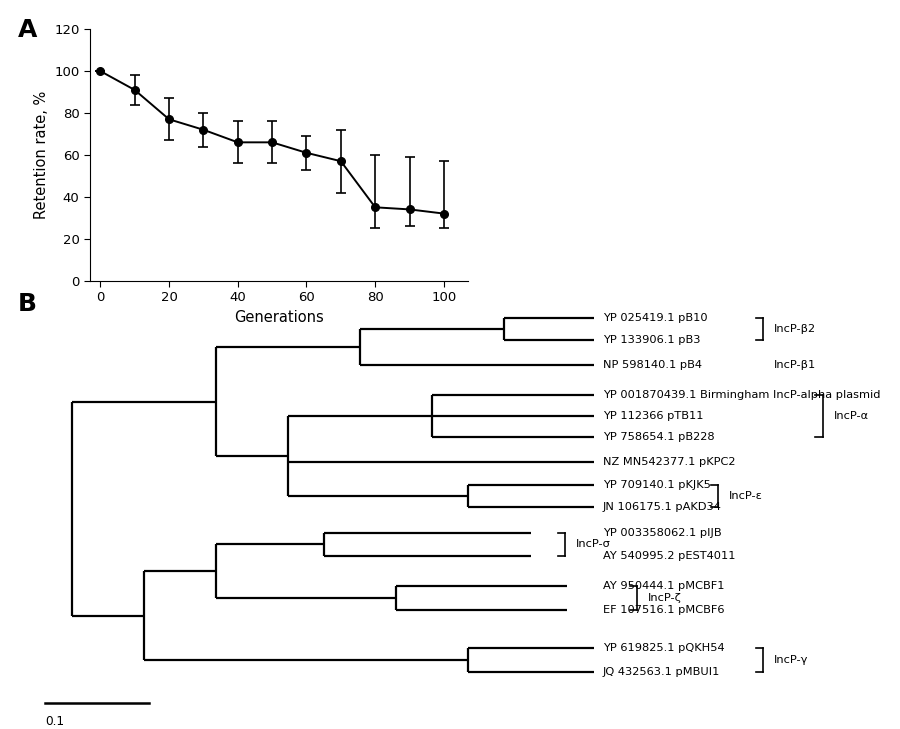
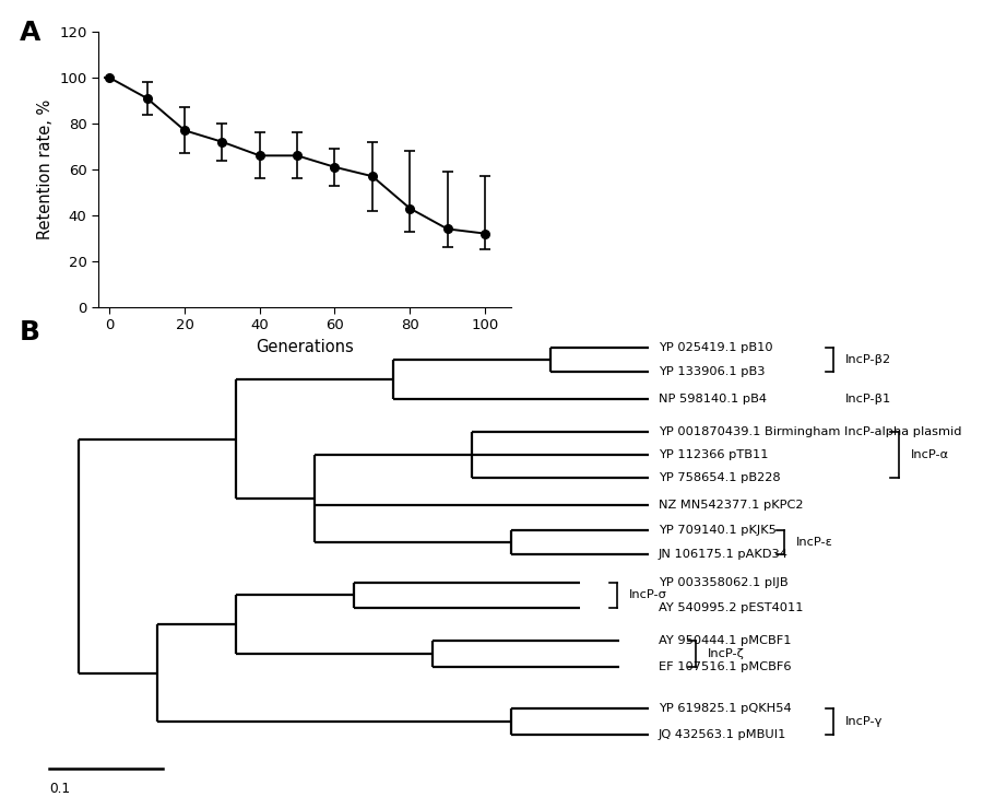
80: 35 -> 43
